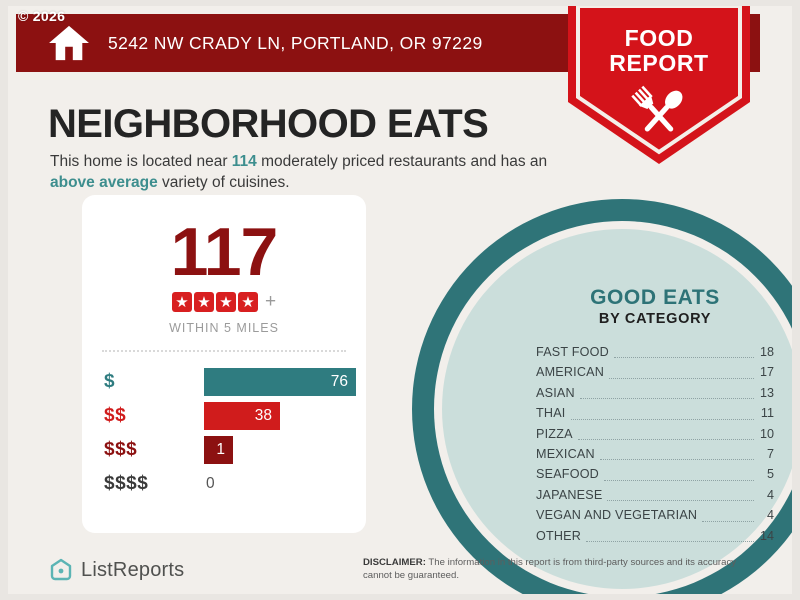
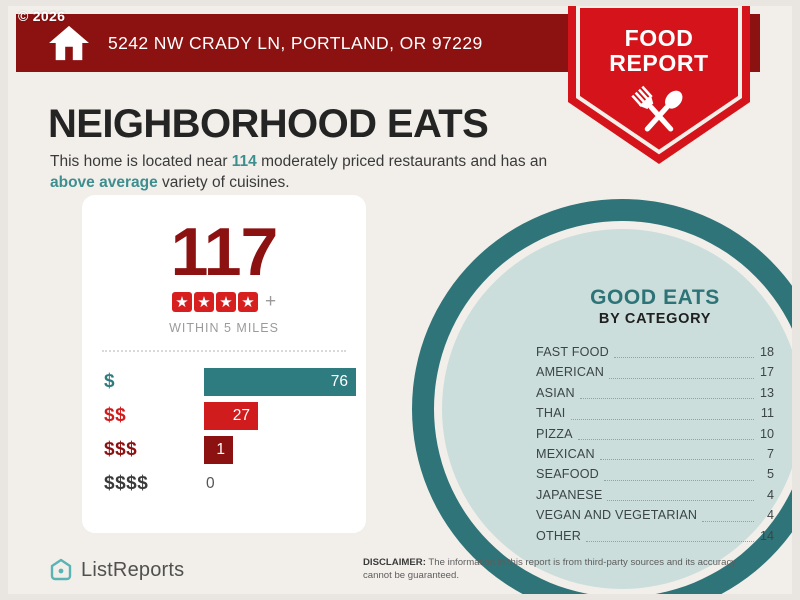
$$: 38 -> 27
